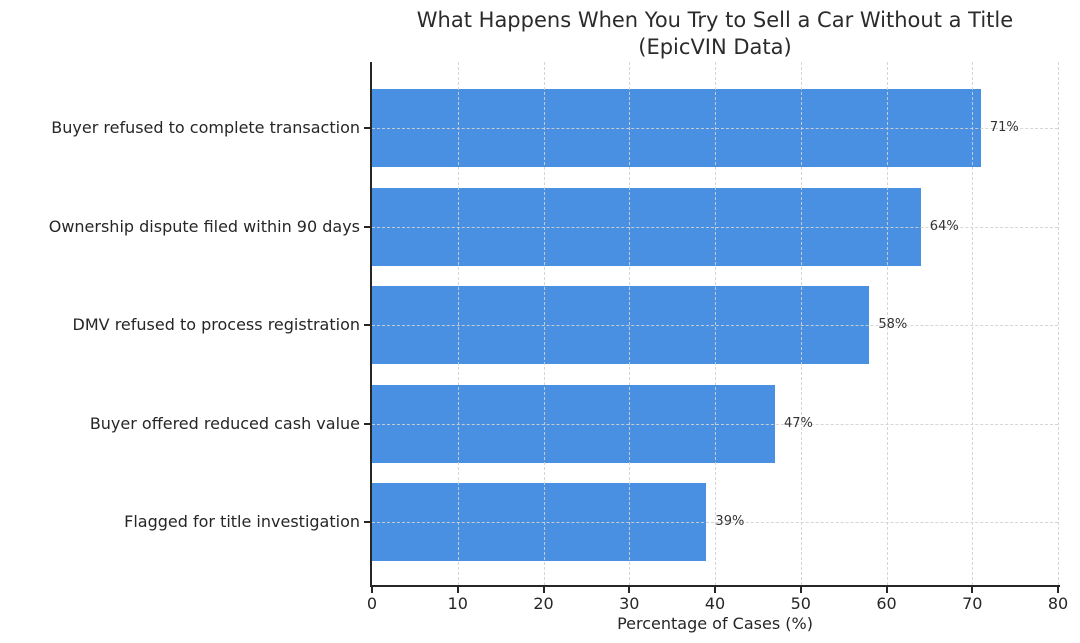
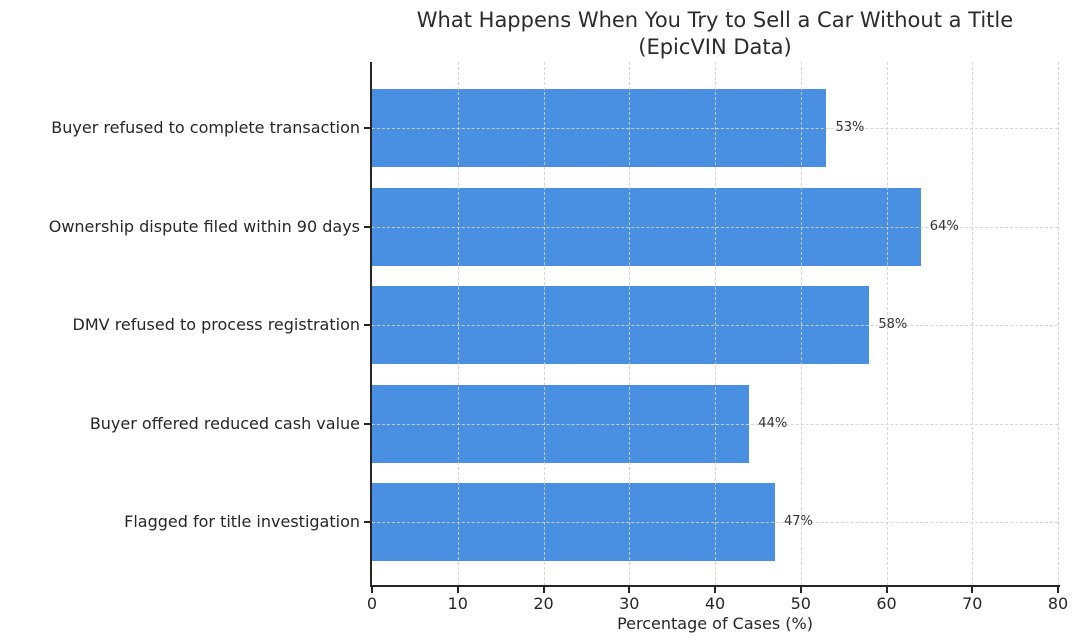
Buyer refused to complete transaction: 71% -> 53%
Buyer offered reduced cash value: 47% -> 44%
Flagged for title investigation: 39% -> 47%
